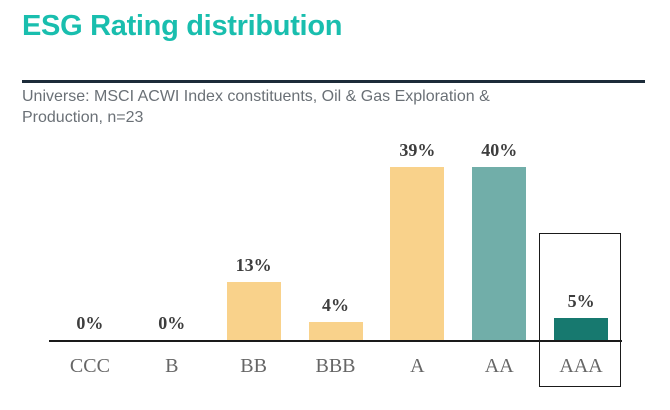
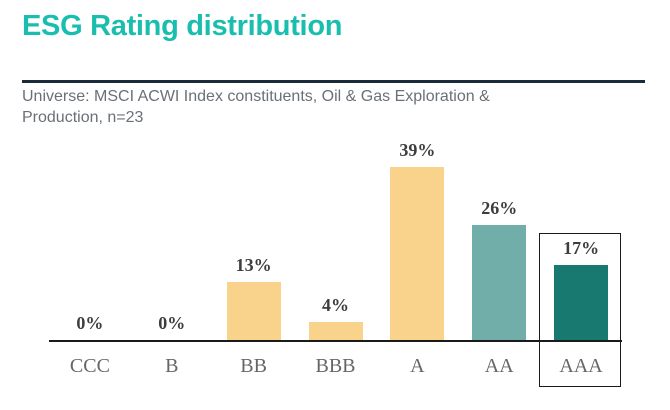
AA: 40% -> 26%
AAA: 5% -> 17%
